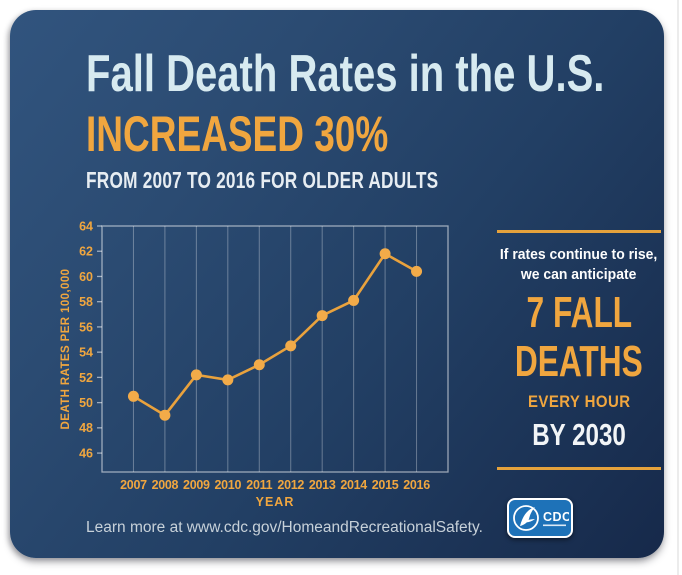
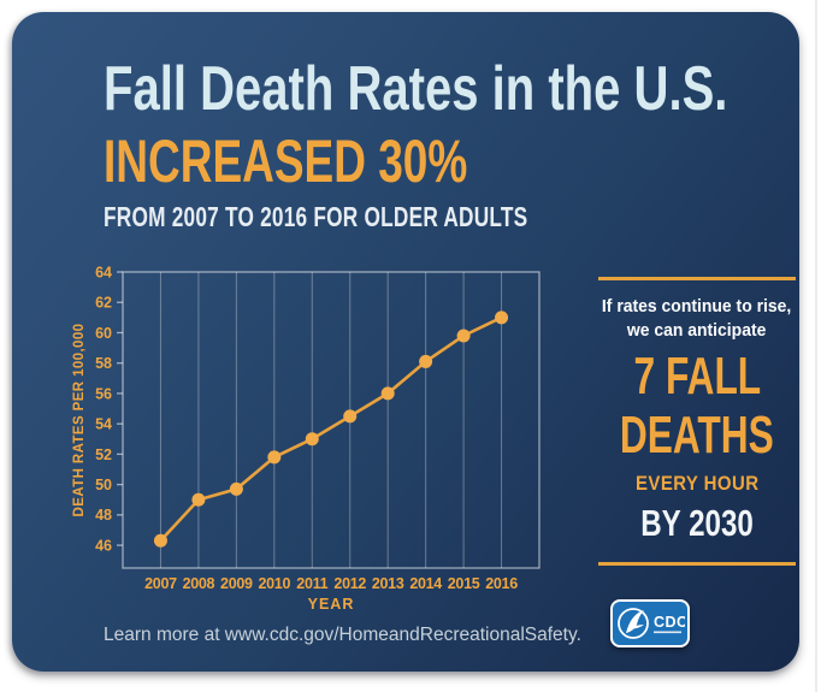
2007: 50.5 -> 46.3
2009: 52.2 -> 49.7
2013: 56.9 -> 56.0
2015: 61.8 -> 59.8
2016: 60.4 -> 61.0
